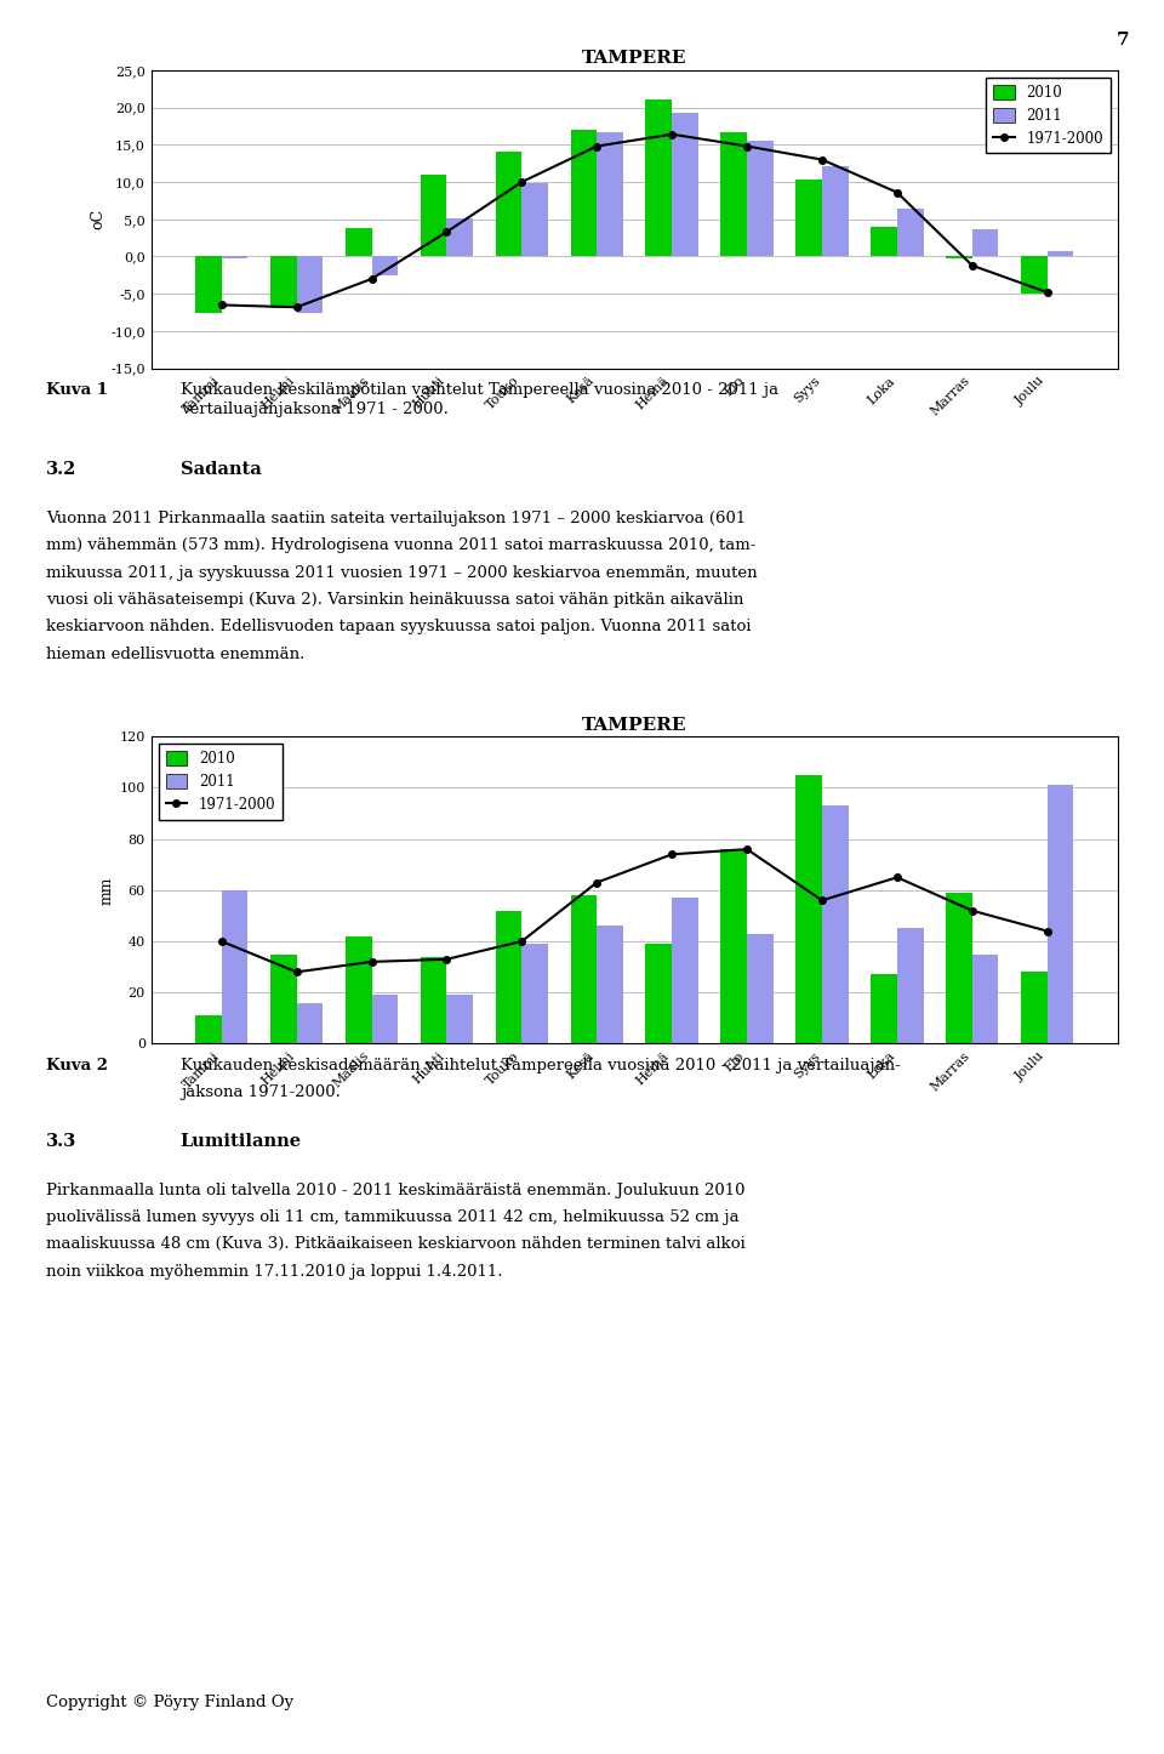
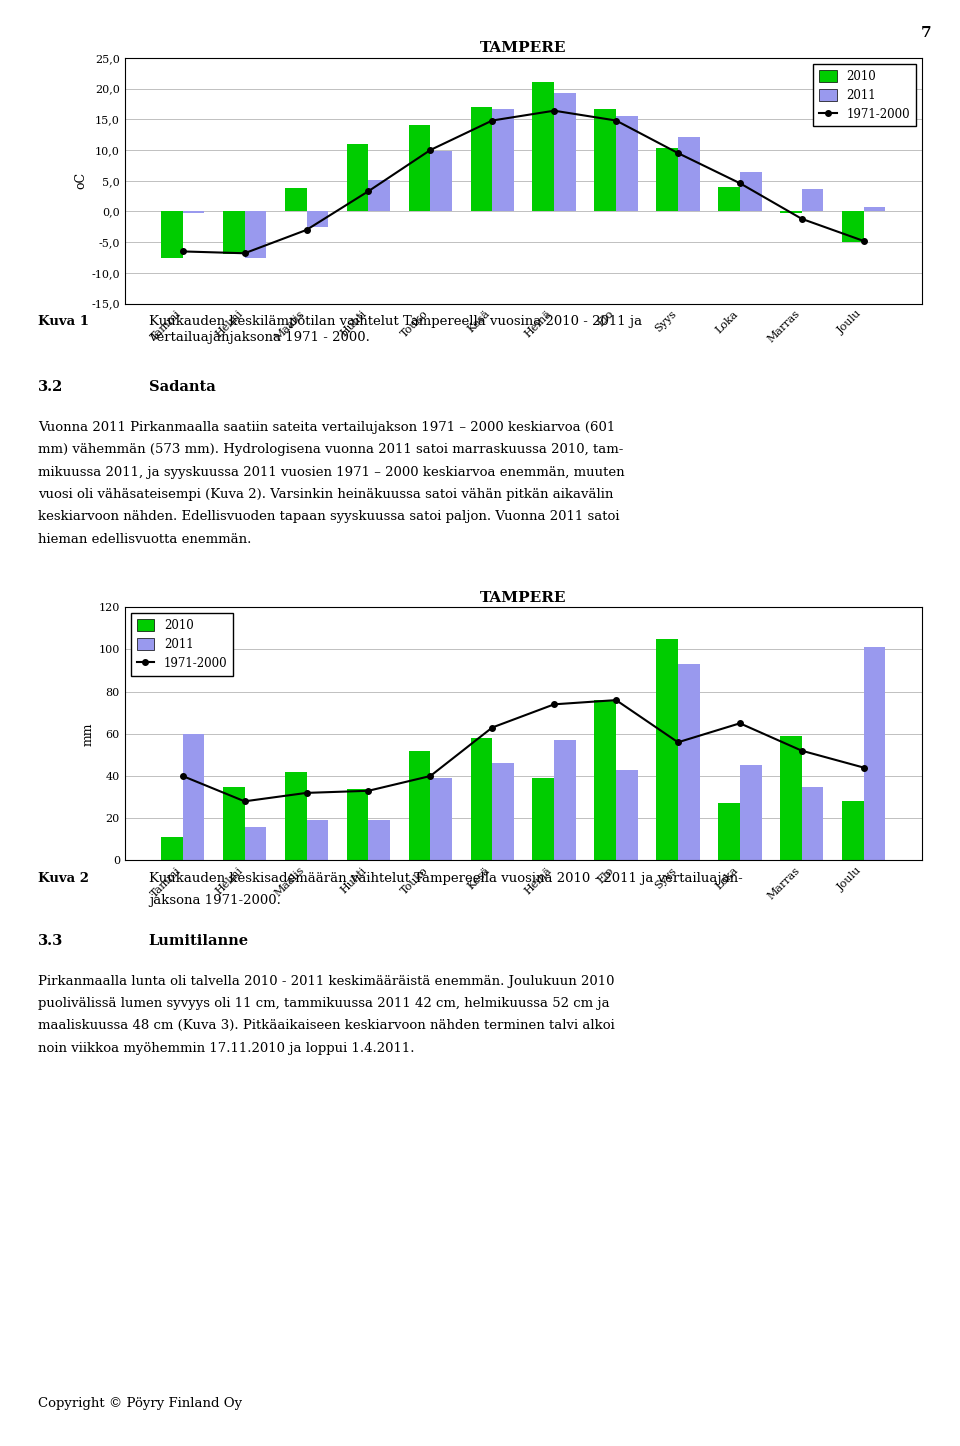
1971-2000/Syys: 13,0 -> 9,5
1971-2000/Loka: 8,6 -> 4,6
